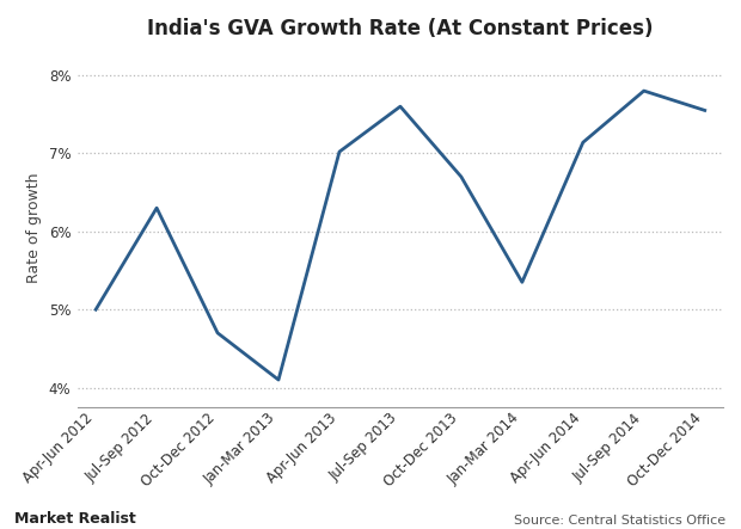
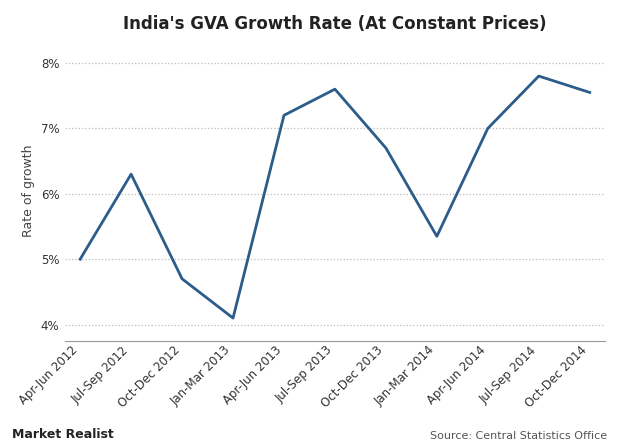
Apr-Jun 2013: 7.02% -> 7.20%
Apr-Jun 2014: 7.14% -> 7.00%
